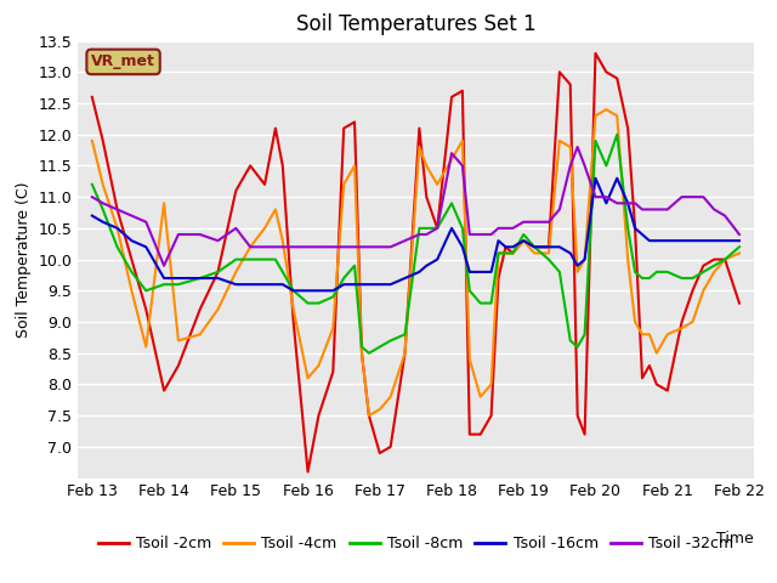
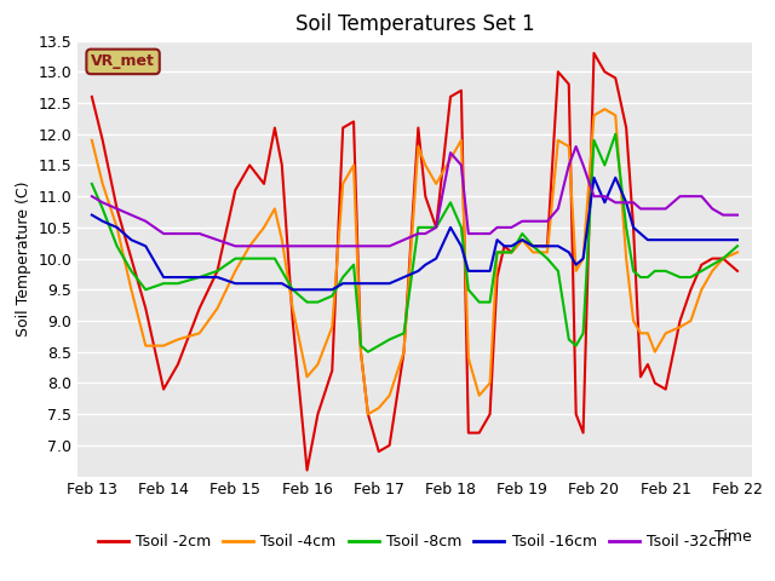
Tsoil -4cm/Feb 14: 10.9 -> 8.6
Tsoil -32cm/Feb 14: 9.9 -> 10.4
Tsoil -32cm/Feb 15: 10.5 -> 10.2
Tsoil -2cm/Feb 22: 9.3 -> 9.8
Tsoil -32cm/Feb 22: 10.4 -> 10.7
